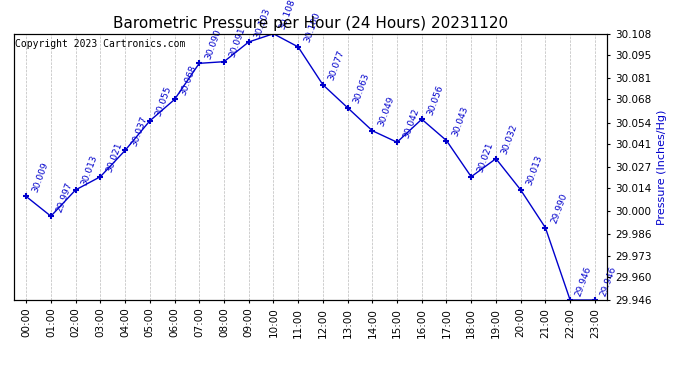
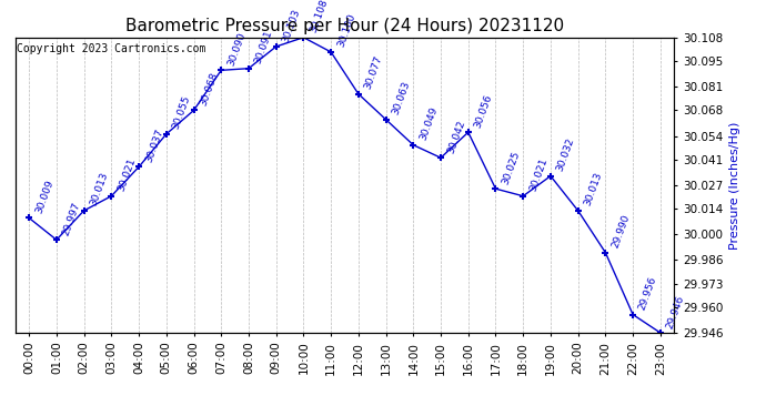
17:00: 30.043 -> 30.025
22:00: 29.946 -> 29.956
